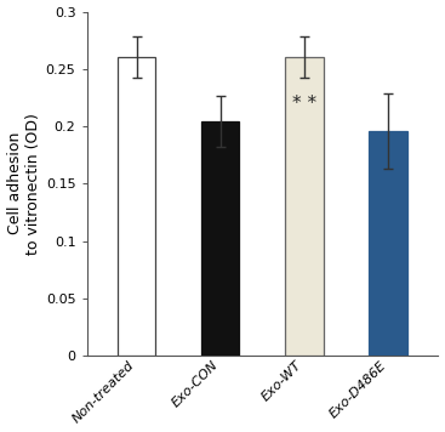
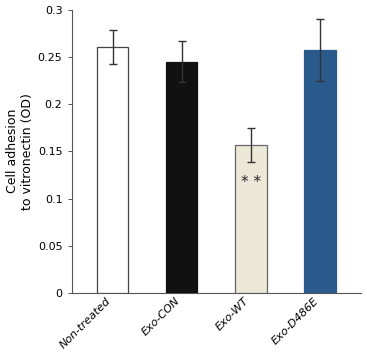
Exo-CON: 0.204 -> 0.245
Exo-WT: 0.260 -> 0.157
Exo-D486E: 0.196 -> 0.257
